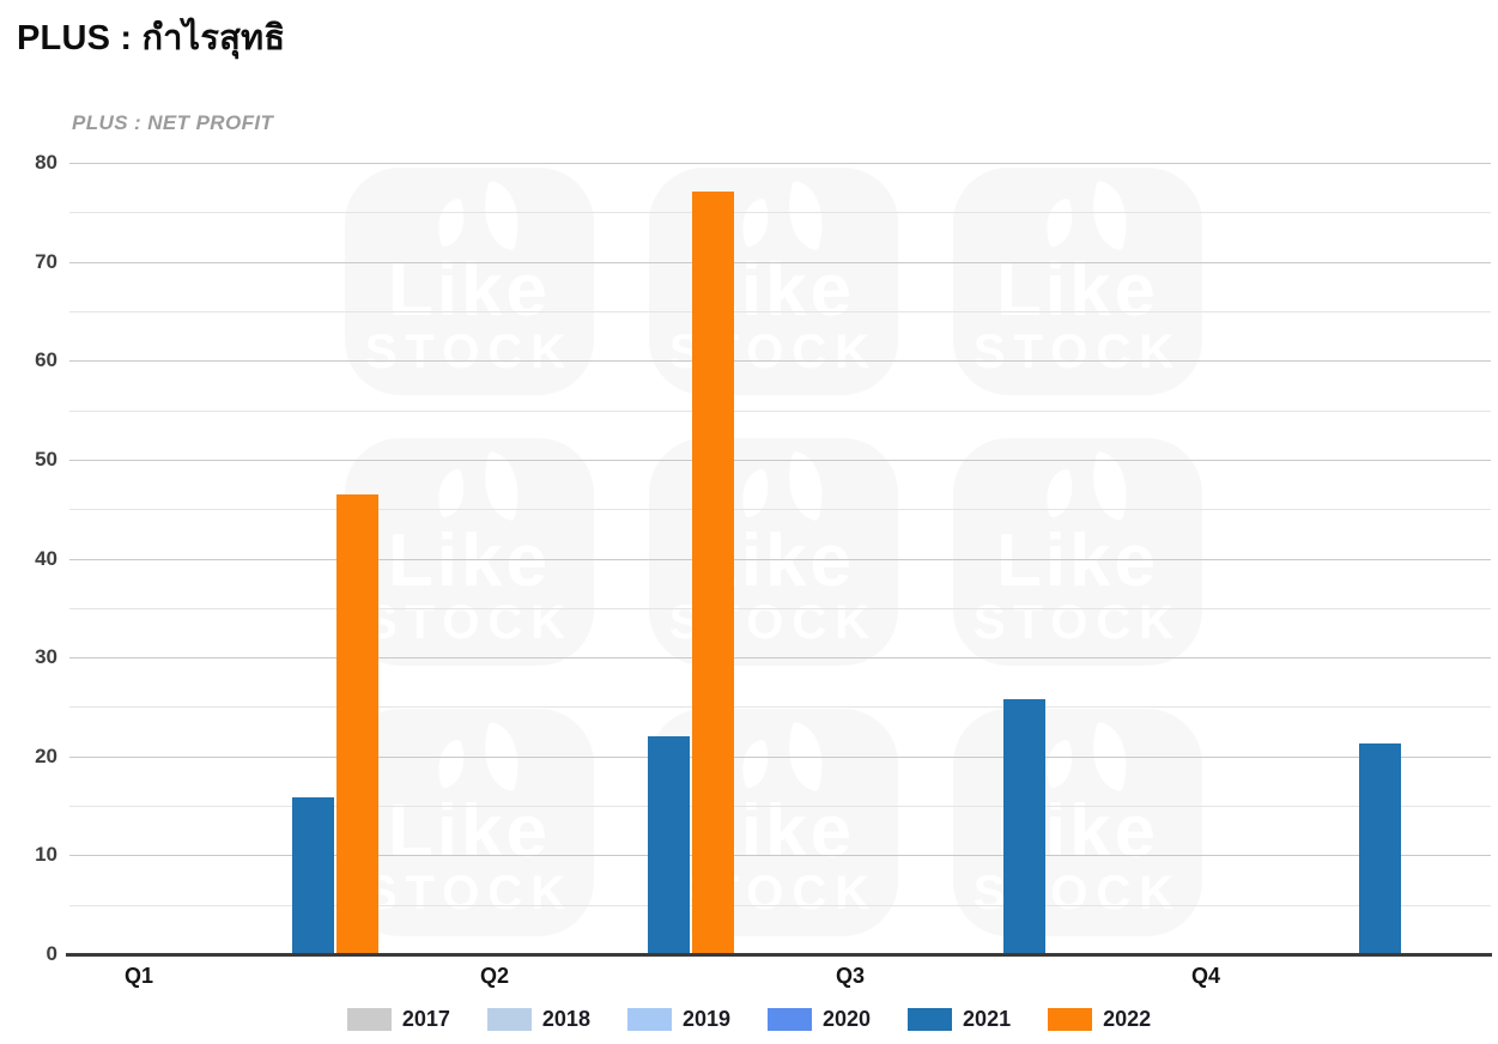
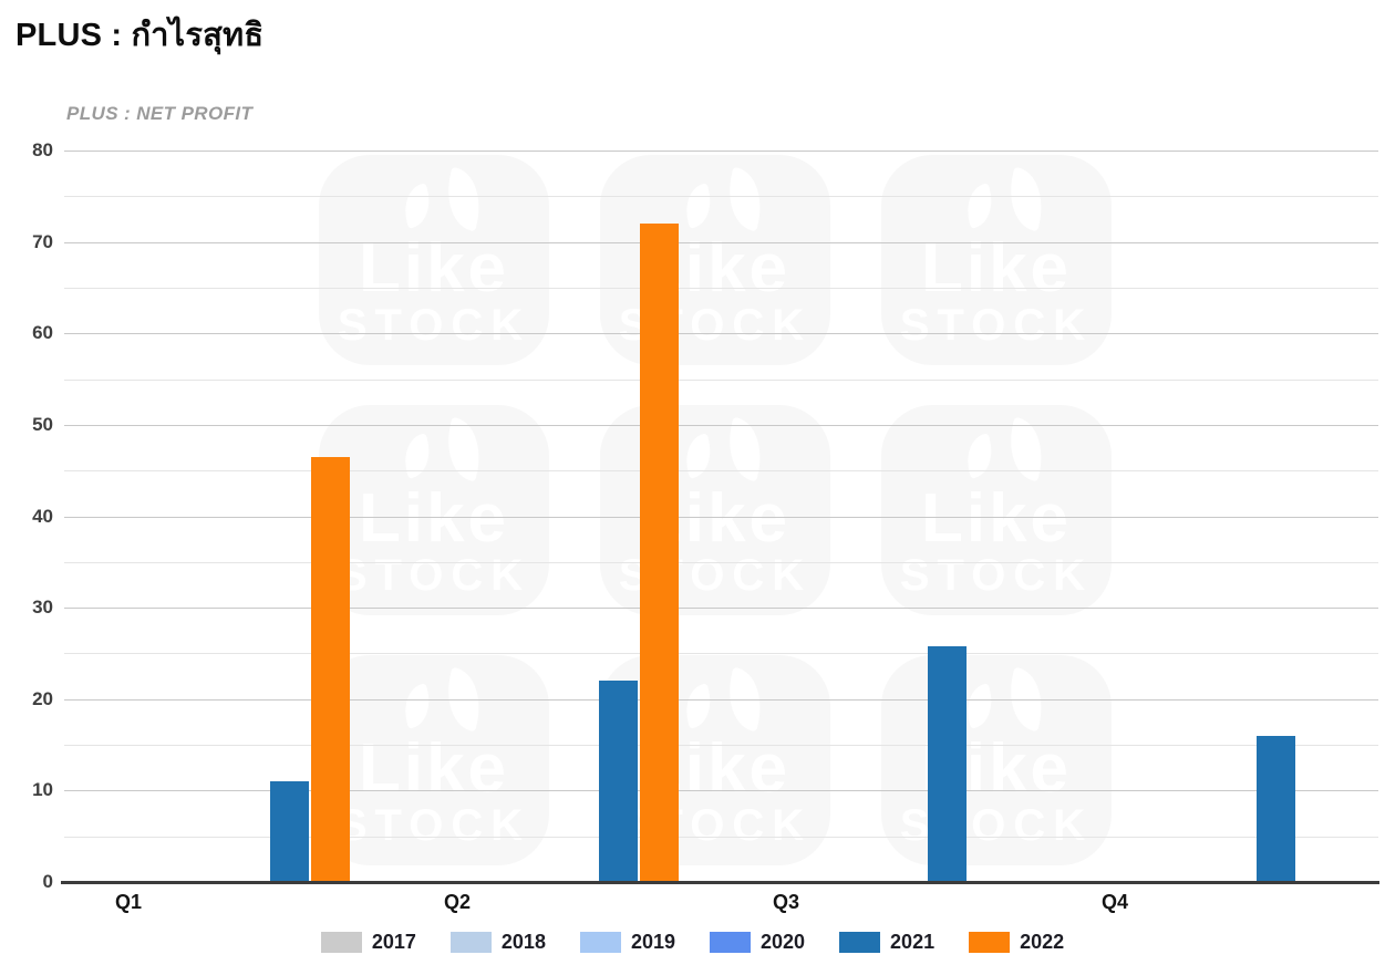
2021/Q1: 16 -> 11
2022/Q2: 77 -> 72
2021/Q4: 21 -> 16
